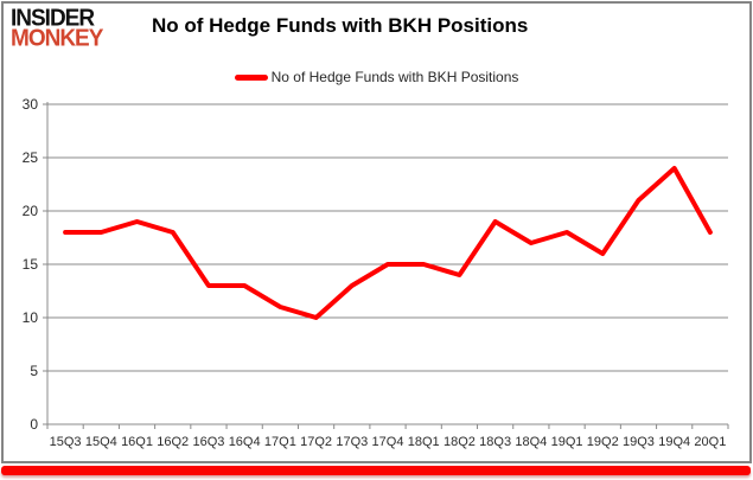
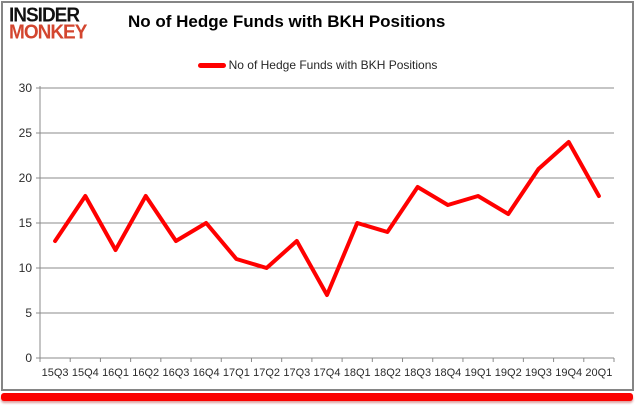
15Q3: 18 -> 13
16Q1: 19 -> 12
16Q4: 13 -> 15
17Q4: 15 -> 7
